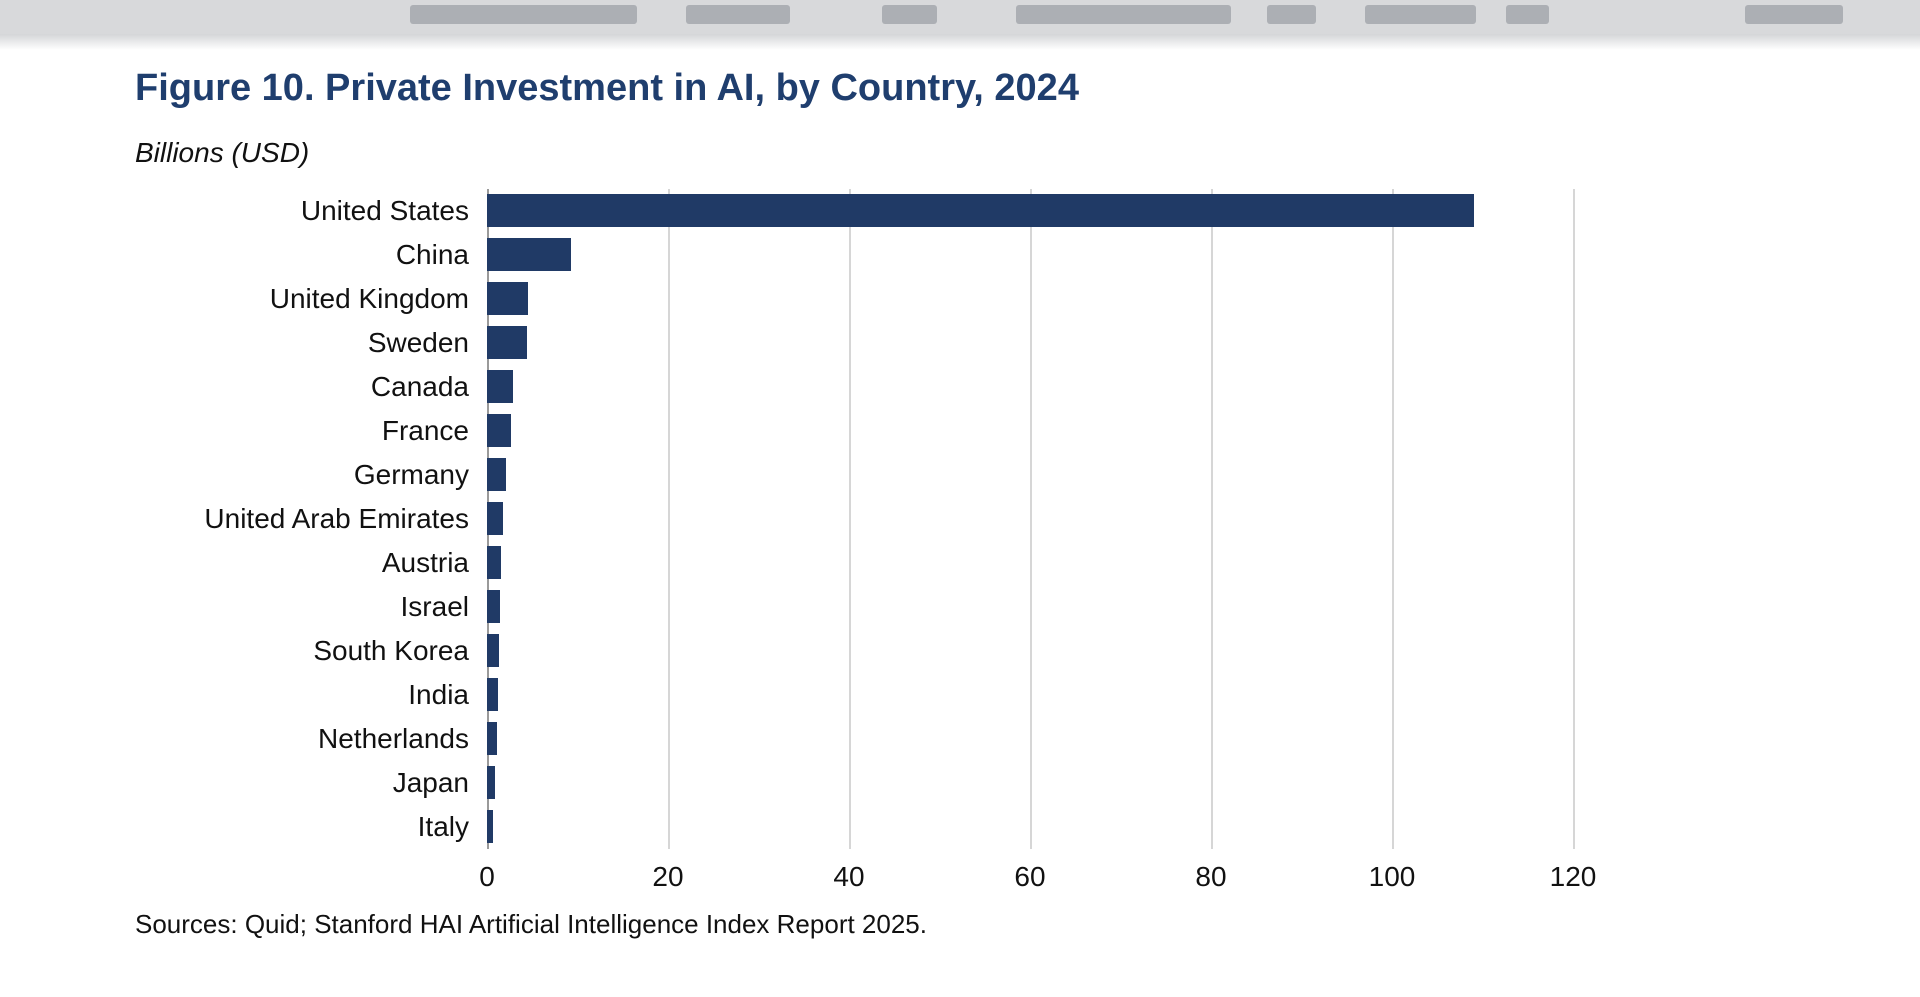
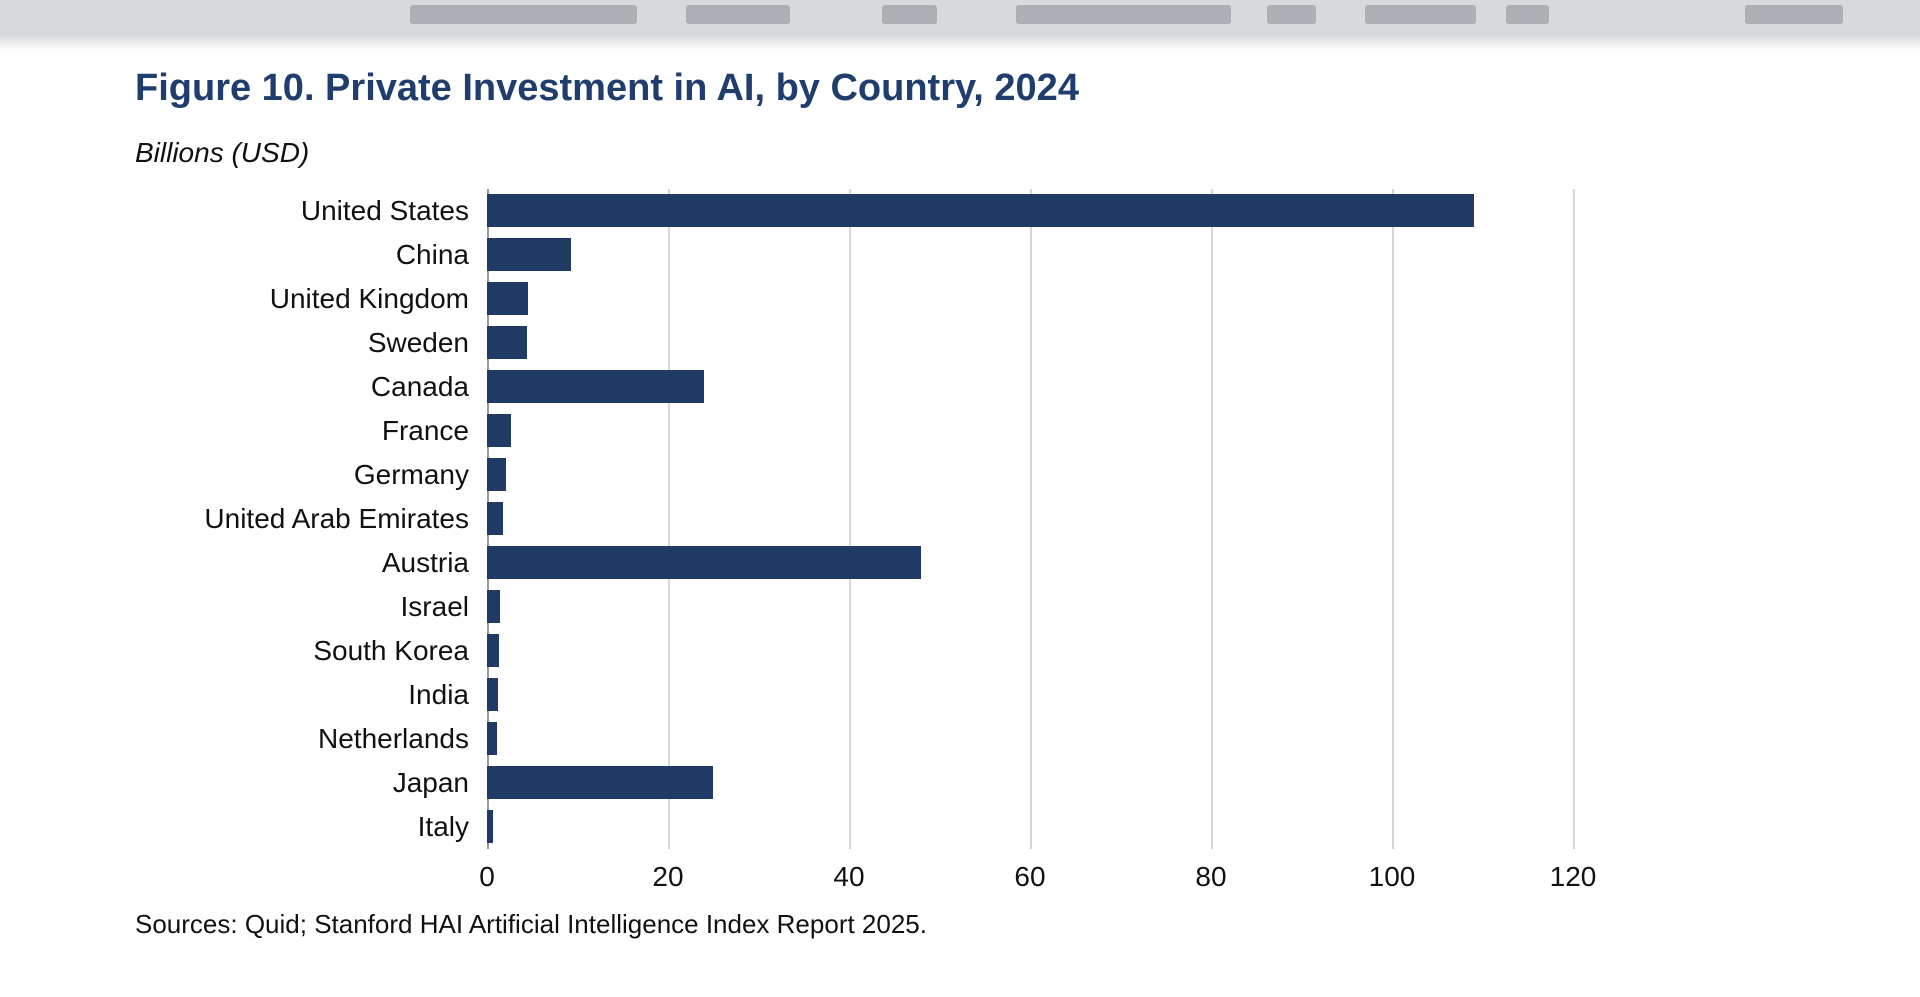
Canada: 3 -> 24
Austria: 2 -> 48
Japan: 1 -> 25
